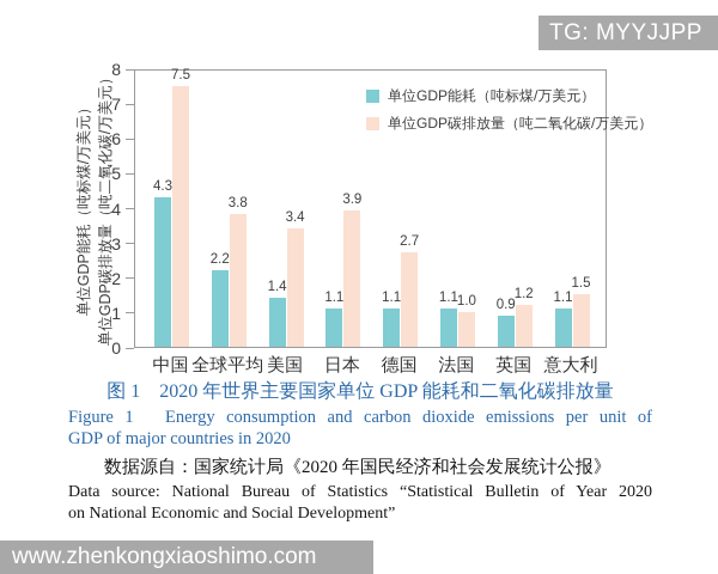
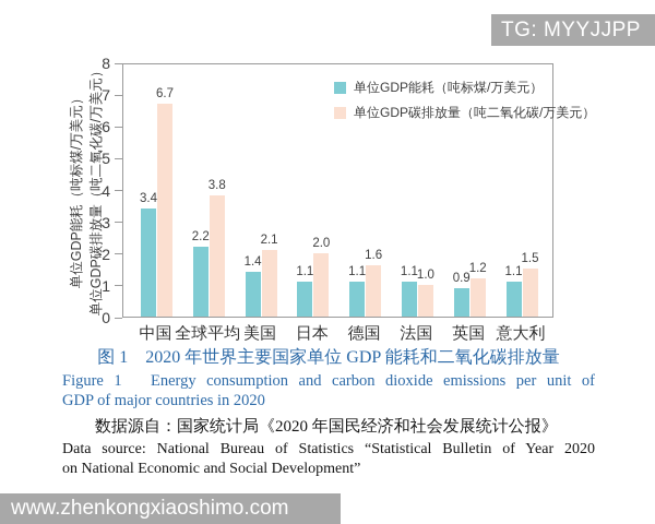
单位GDP能耗（吨标煤/万美元）/中国: 4.3 -> 3.4
单位GDP碳排放量（吨二氧化碳/万美元）/中国: 7.5 -> 6.7
单位GDP碳排放量（吨二氧化碳/万美元）/美国: 3.4 -> 2.1
单位GDP碳排放量（吨二氧化碳/万美元）/日本: 3.9 -> 2.0
单位GDP碳排放量（吨二氧化碳/万美元）/德国: 2.7 -> 1.6
